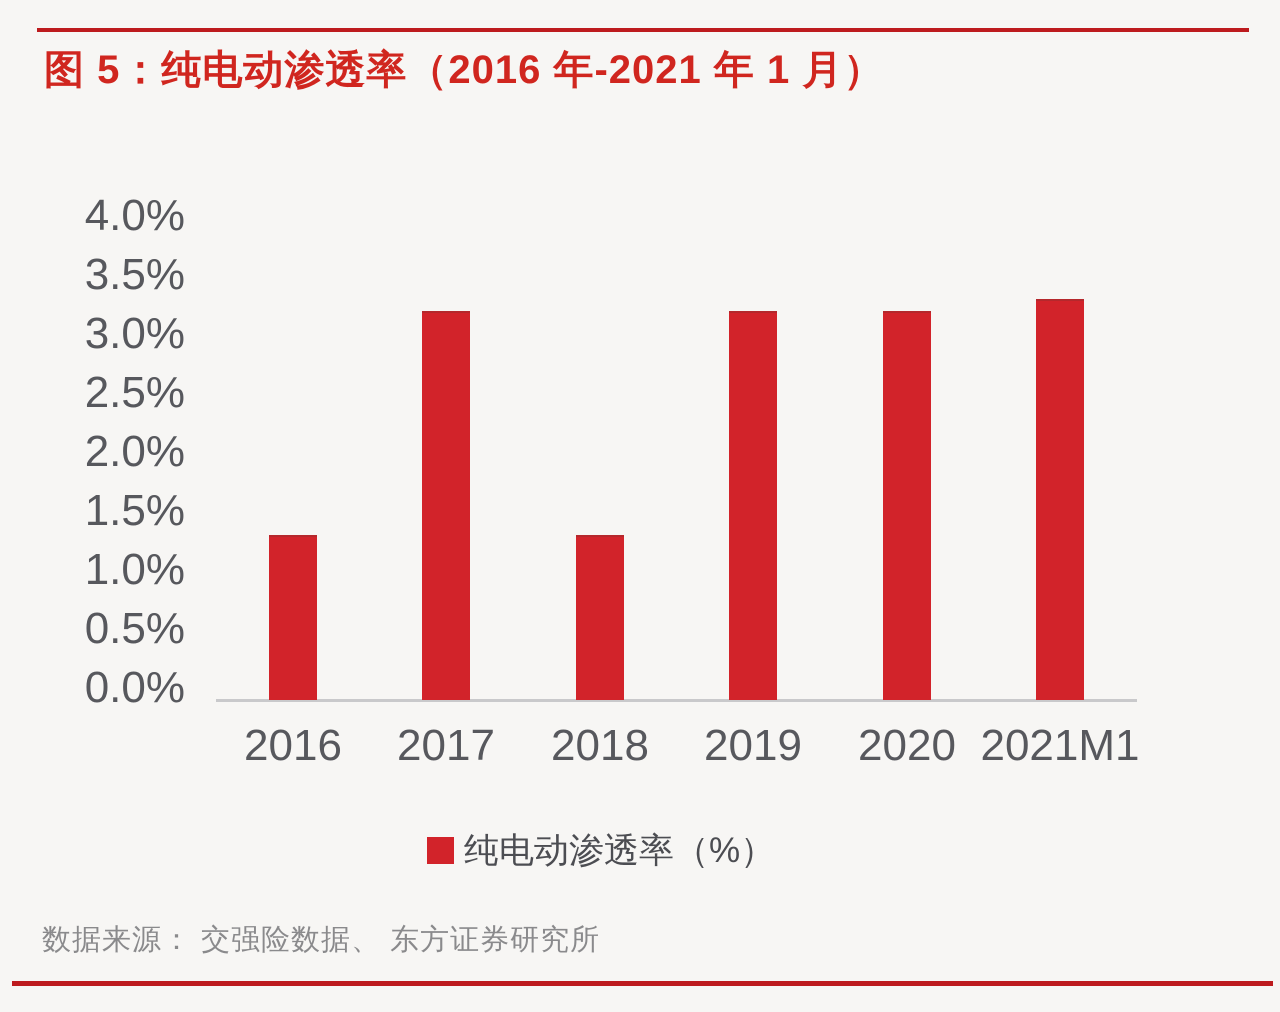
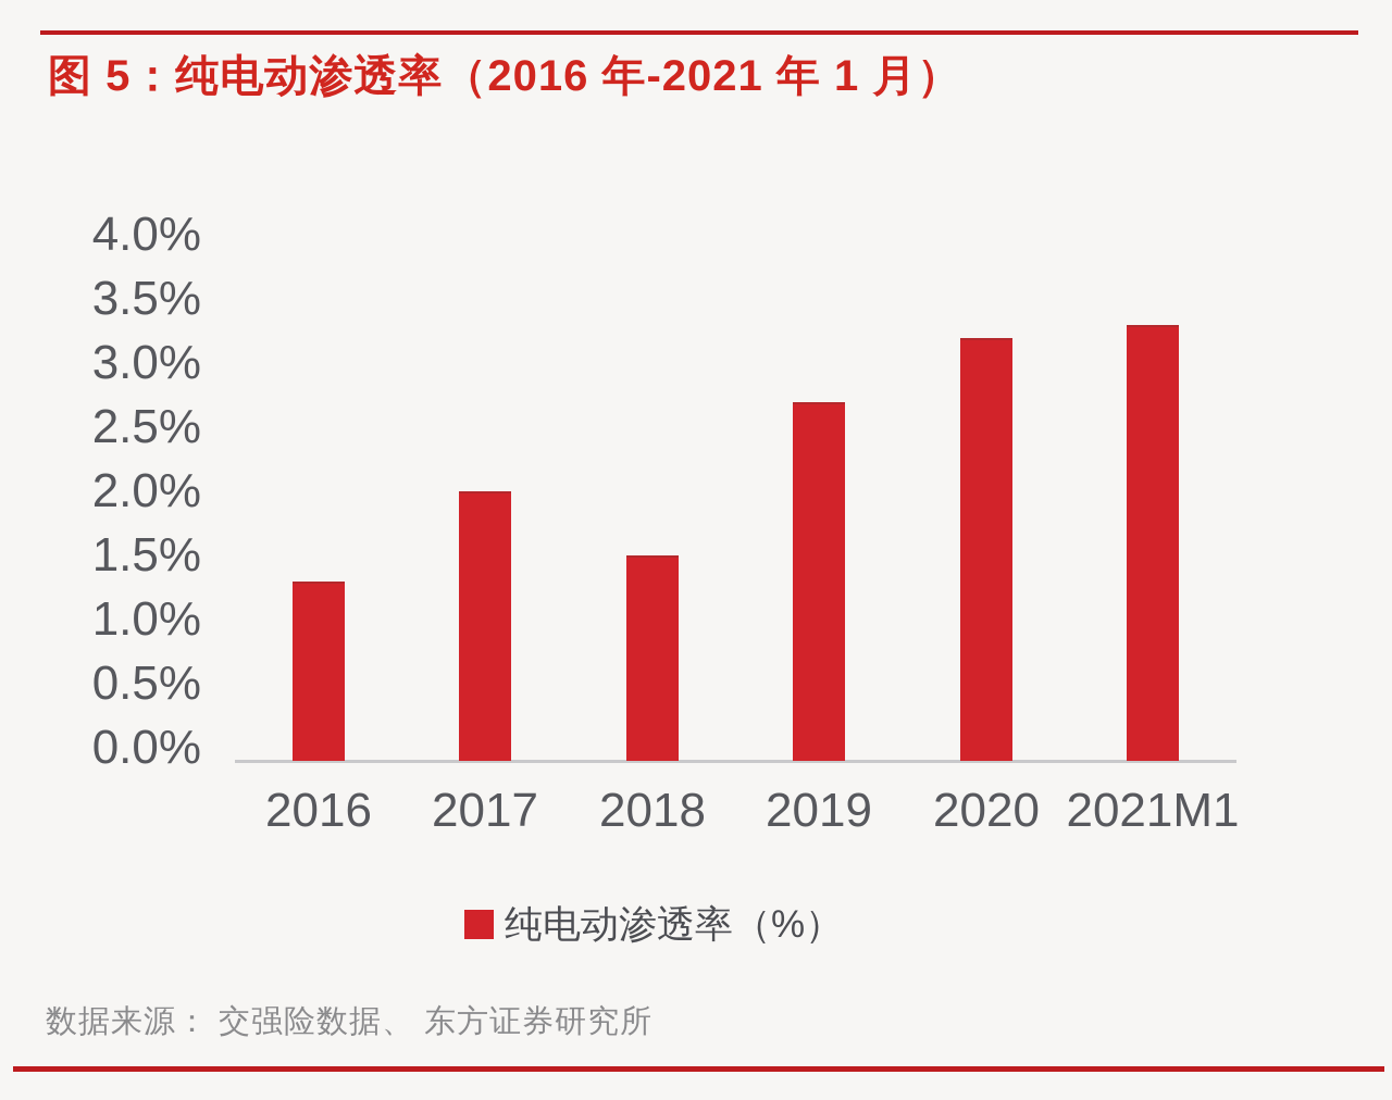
2017: 3.3% -> 2.1%
2018: 1.4% -> 1.6%
2019: 3.3% -> 2.8%
